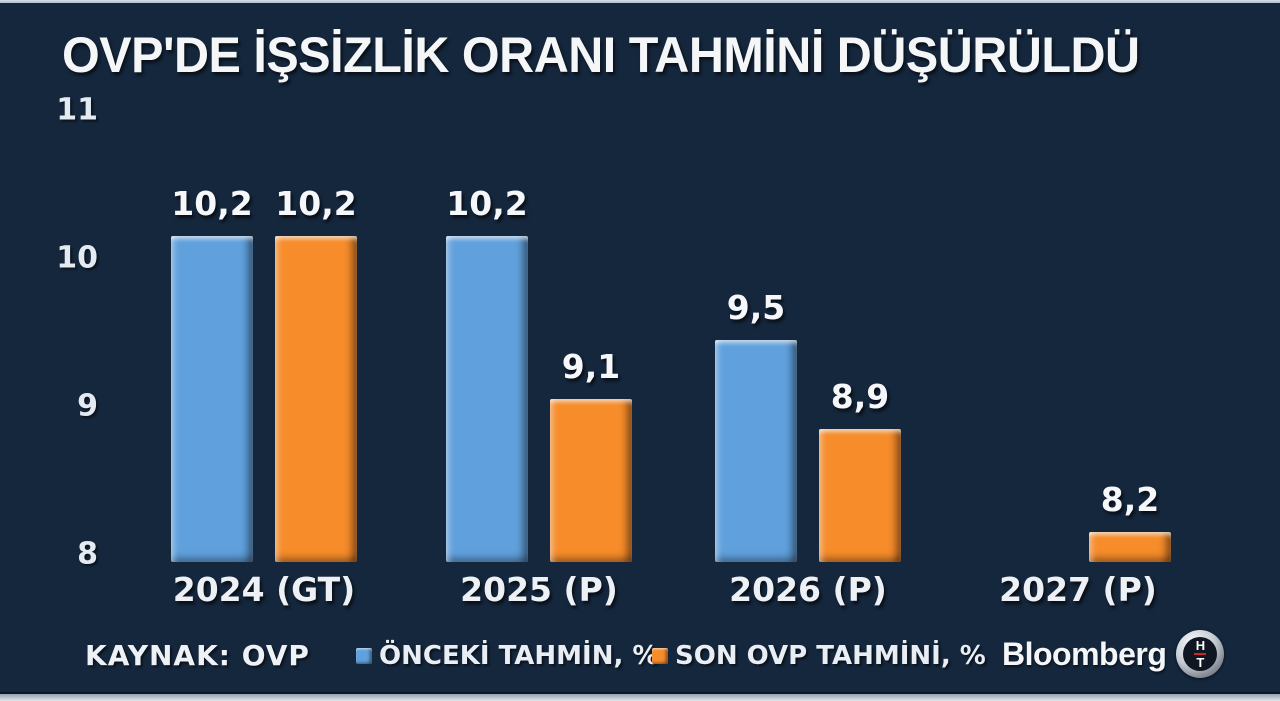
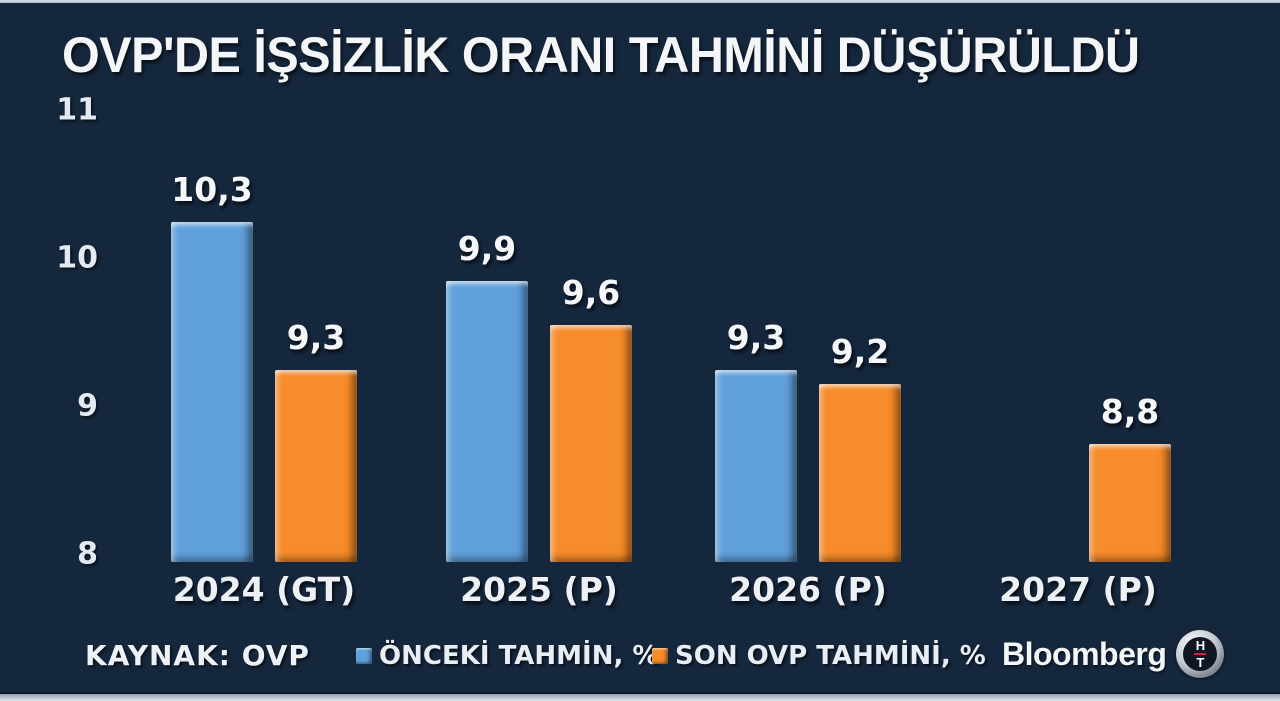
ÖNCEKİ TAHMİN, %/2024 (GT): 10,2 -> 10,3
SON OVP TAHMİNİ, %/2024 (GT): 10,2 -> 9,3
ÖNCEKİ TAHMİN, %/2025 (P): 10,2 -> 9,9
SON OVP TAHMİNİ, %/2025 (P): 9,1 -> 9,6
ÖNCEKİ TAHMİN, %/2026 (P): 9,5 -> 9,3
SON OVP TAHMİNİ, %/2026 (P): 8,9 -> 9,2
SON OVP TAHMİNİ, %/2027 (P): 8,2 -> 8,8
